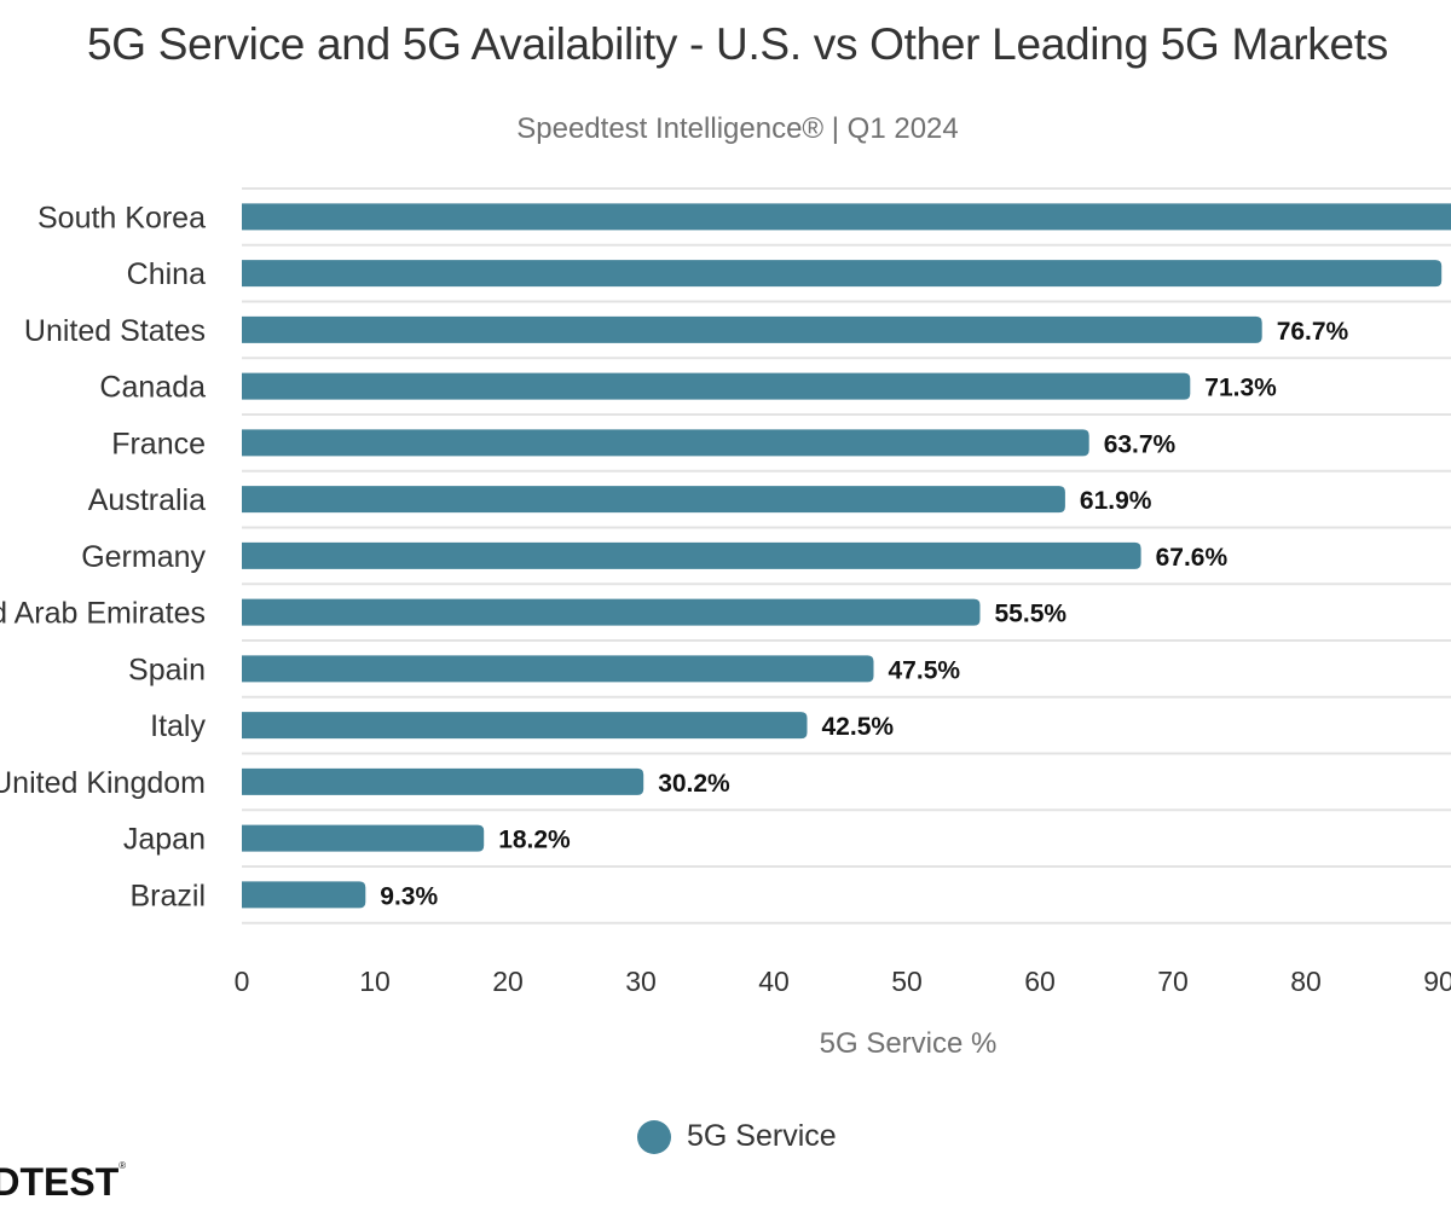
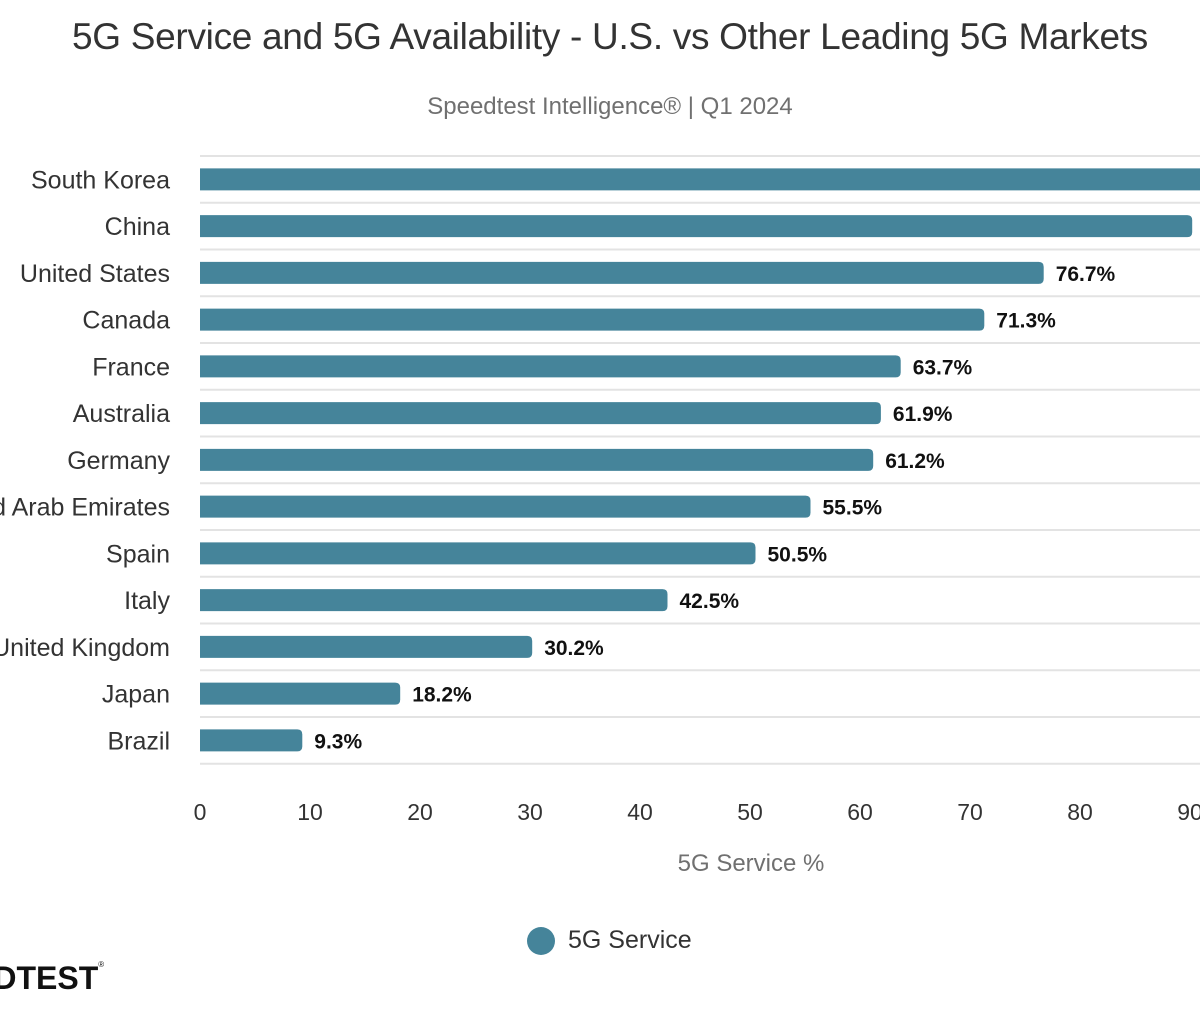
Germany: 67.6% -> 61.2%
Spain: 47.5% -> 50.5%
